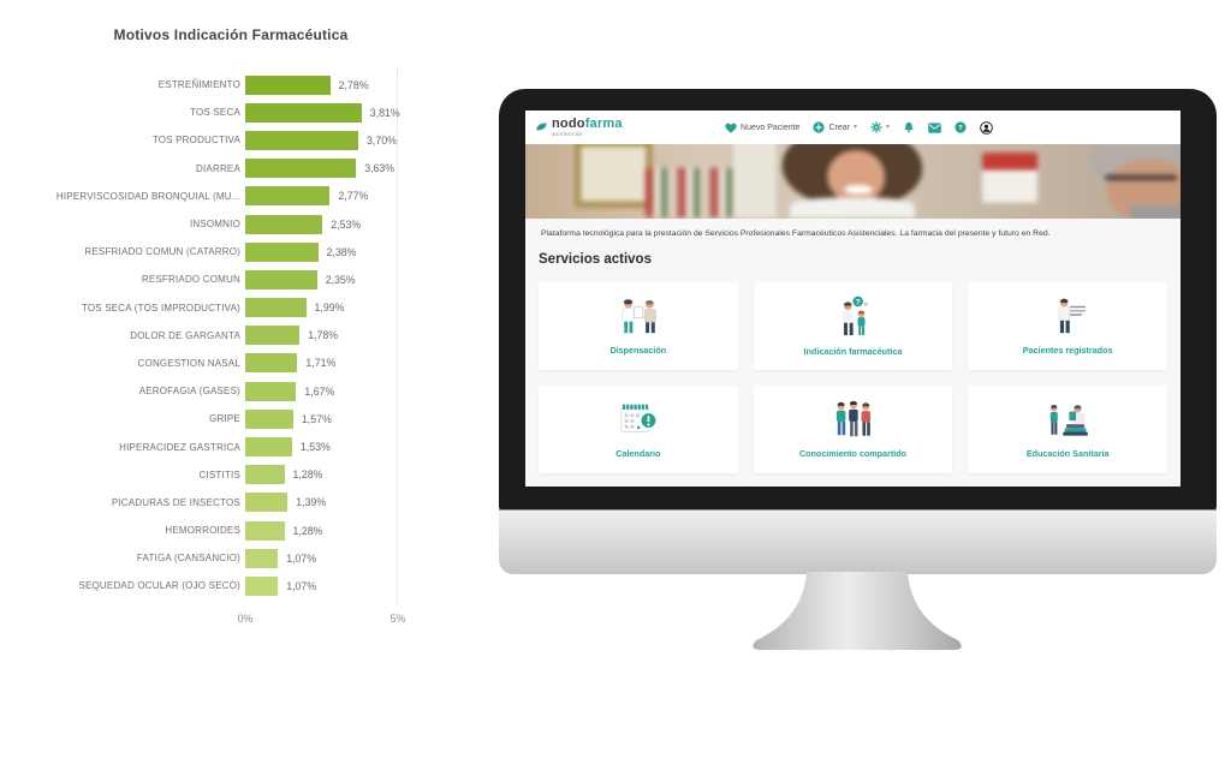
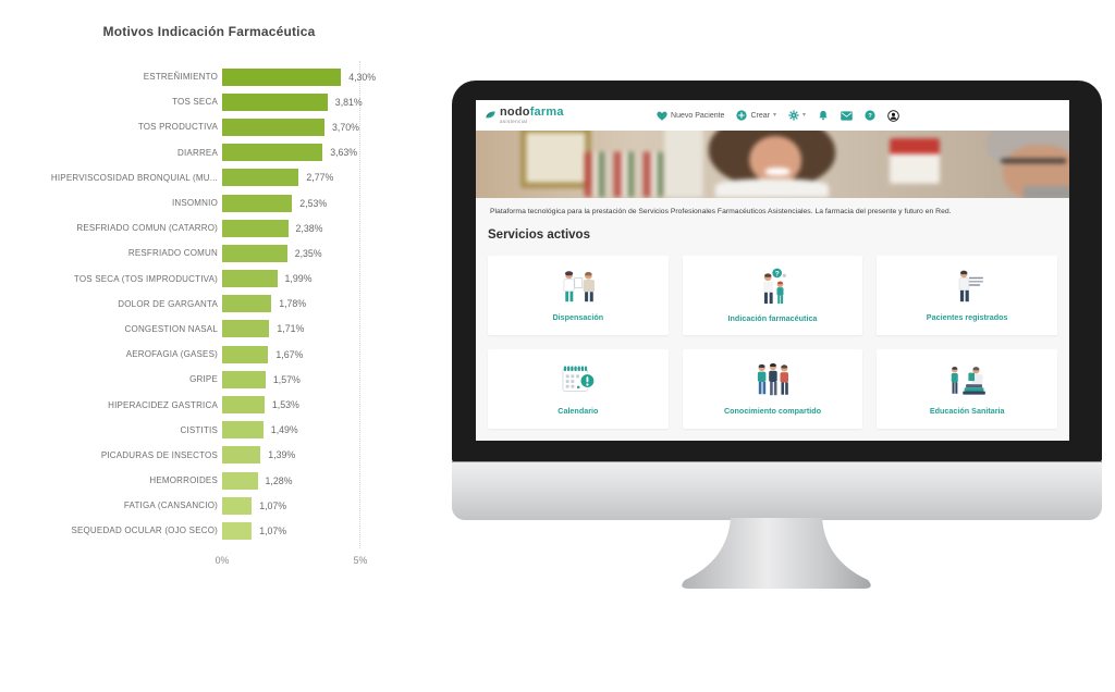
ESTREÑIMIENTO: 2,78% -> 4,30%
CISTITIS: 1,28% -> 1,49%
